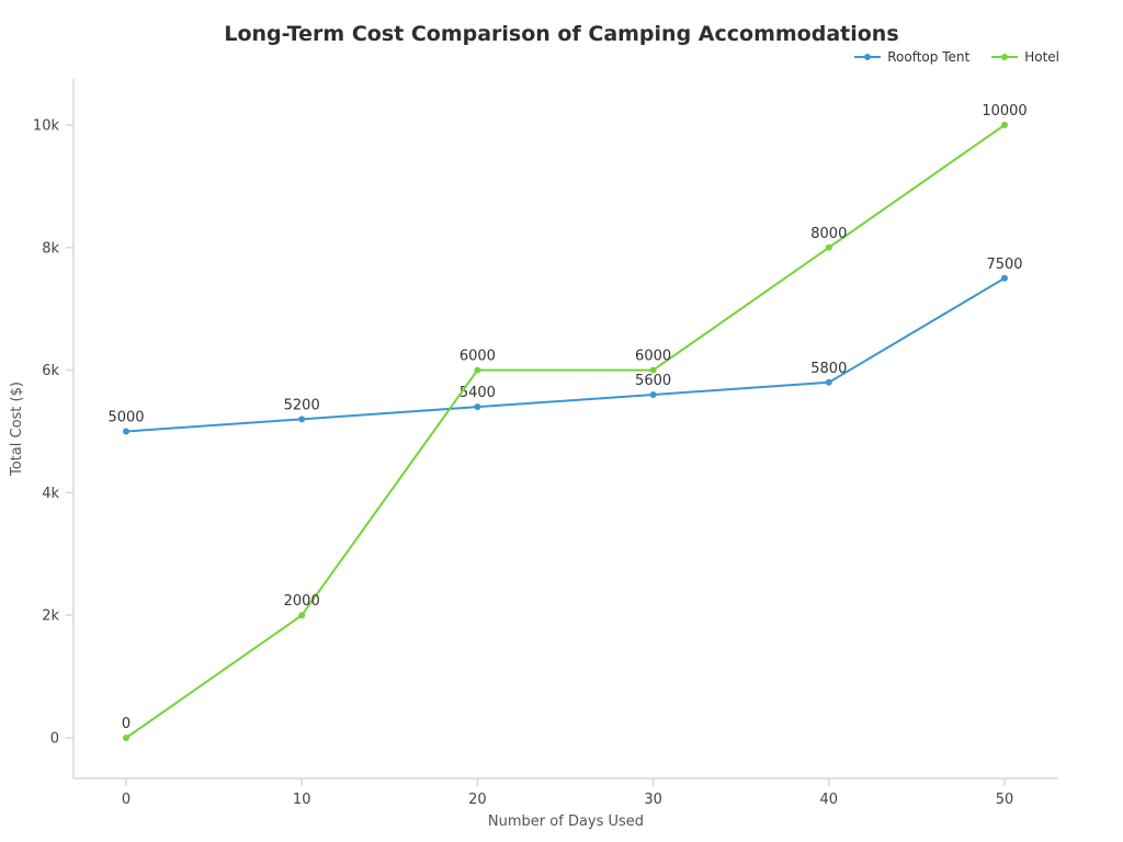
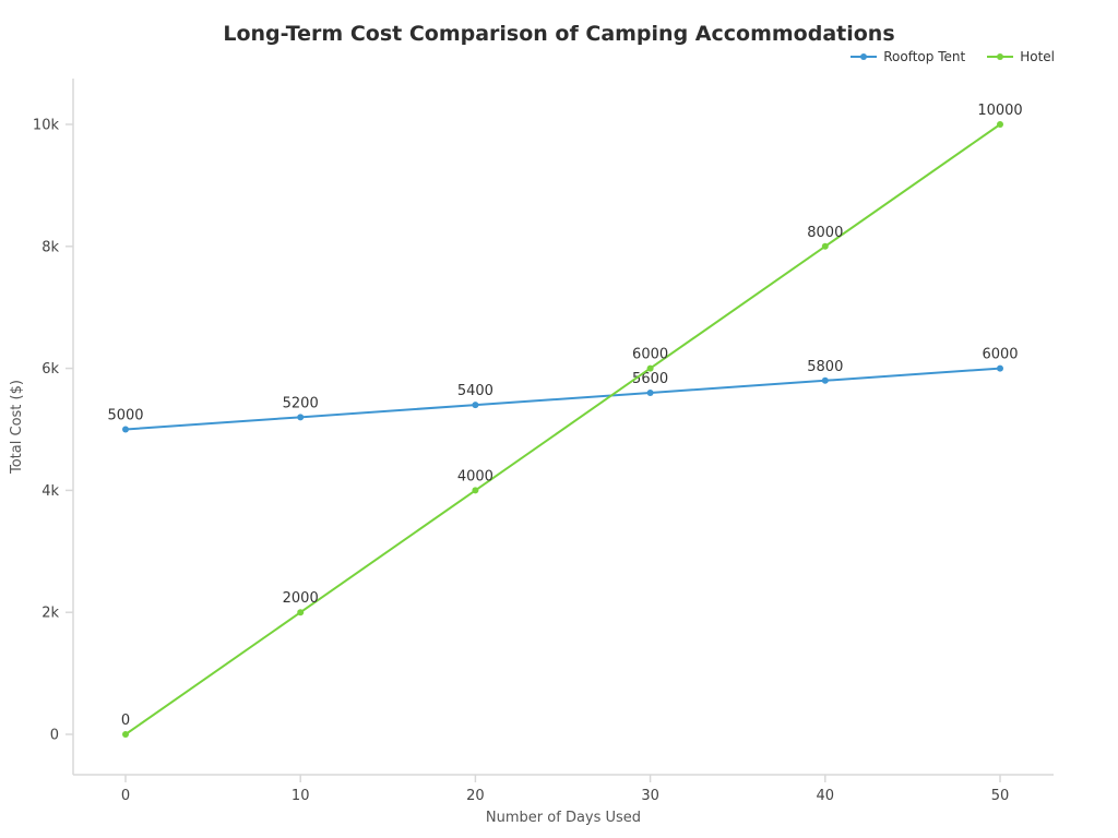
Hotel/20: 6000 -> 4000
Rooftop Tent/50: 7500 -> 6000
